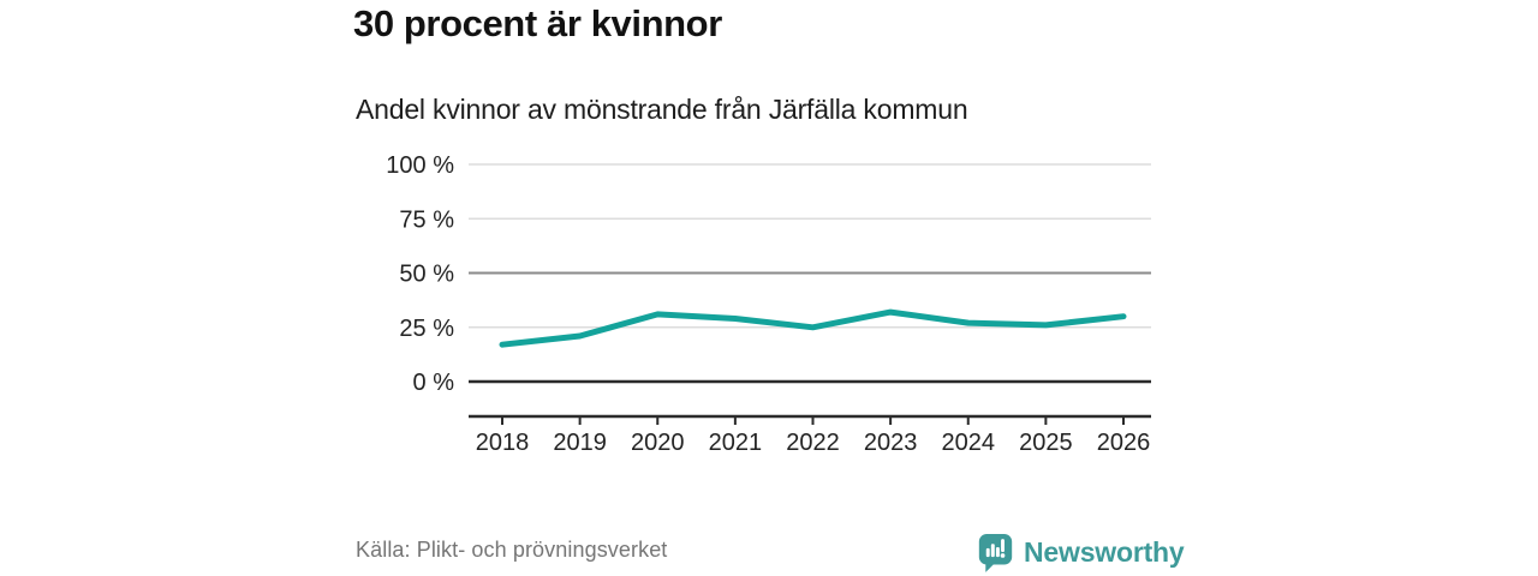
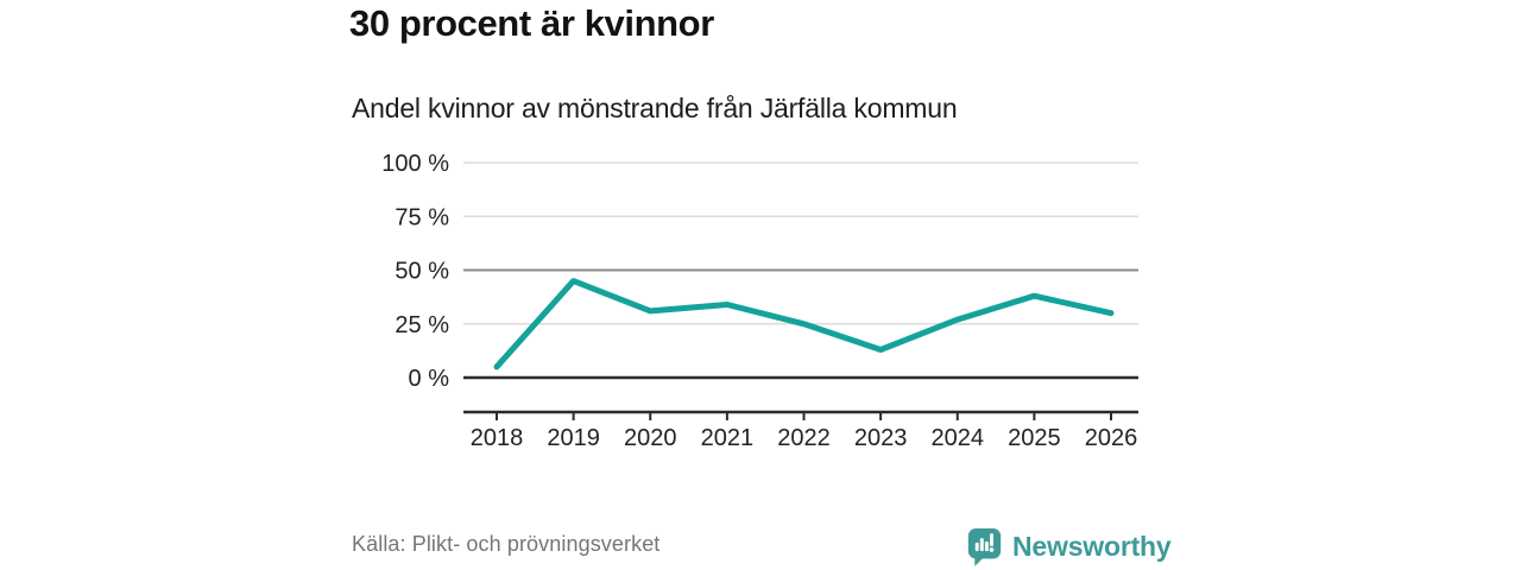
2018: 17% -> 5%
2019: 21% -> 45%
2021: 29% -> 34%
2023: 32% -> 13%
2025: 26% -> 38%
